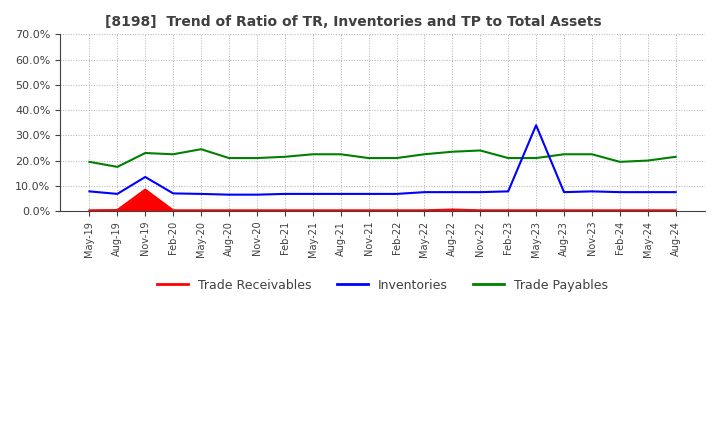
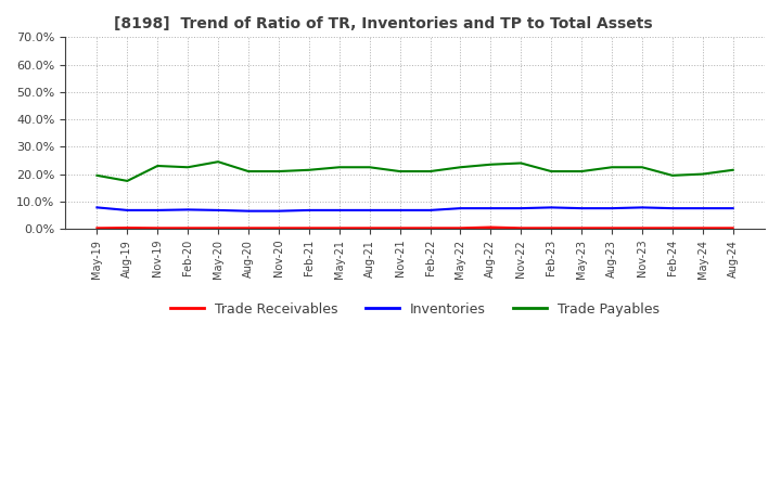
Trade Receivables/Nov-19: 8.5% -> 0.3%
Inventories/Nov-19: 13.5% -> 6.8%
Inventories/May-23: 34.0% -> 7.5%
